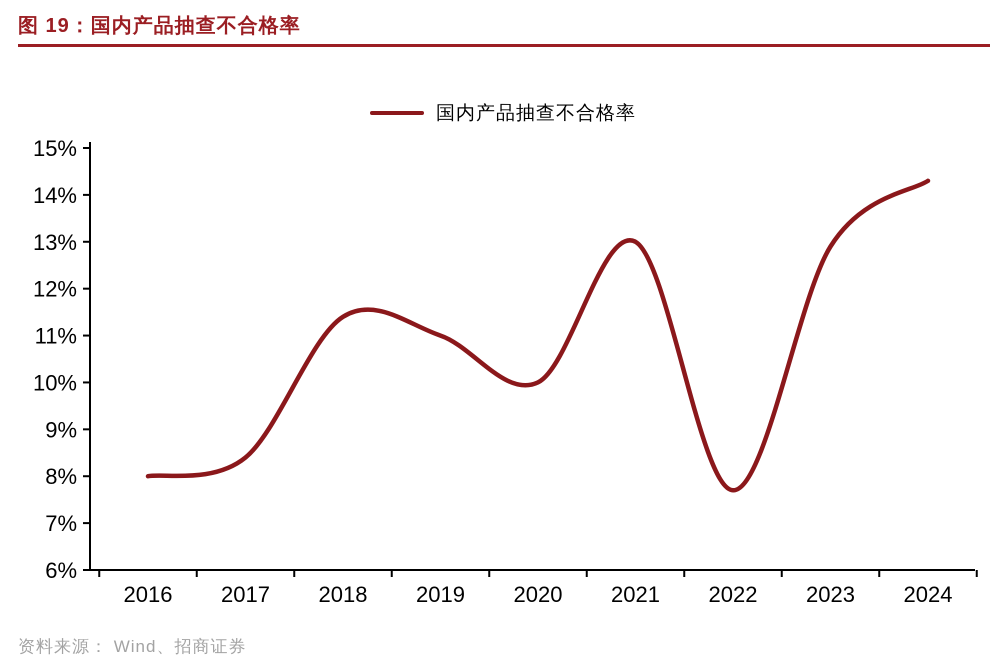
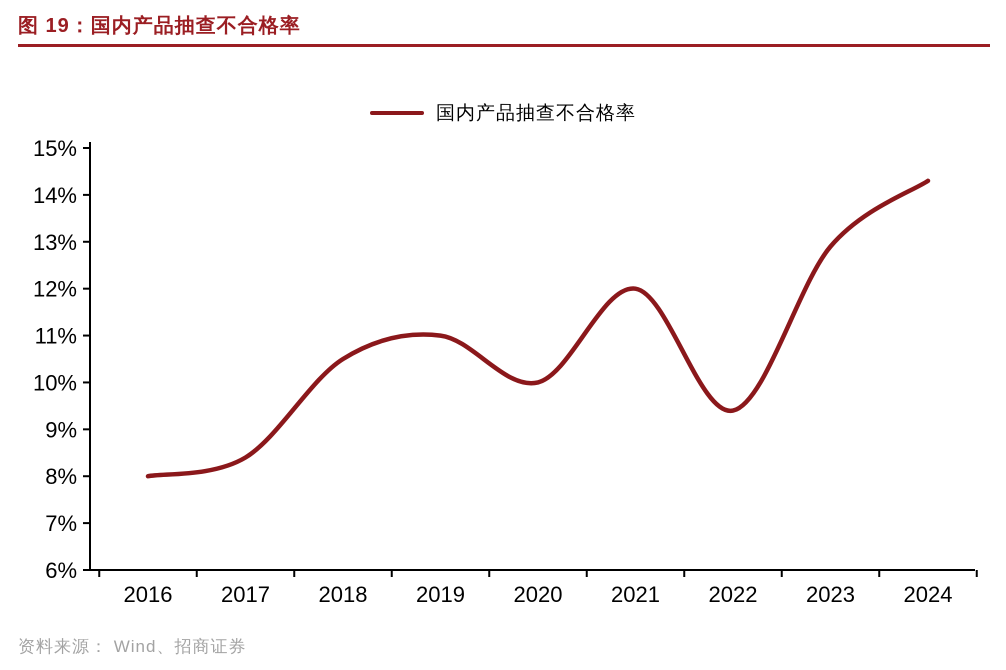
2018: 11.4% -> 10.5%
2021: 13.0% -> 12.0%
2022: 7.7% -> 9.4%
